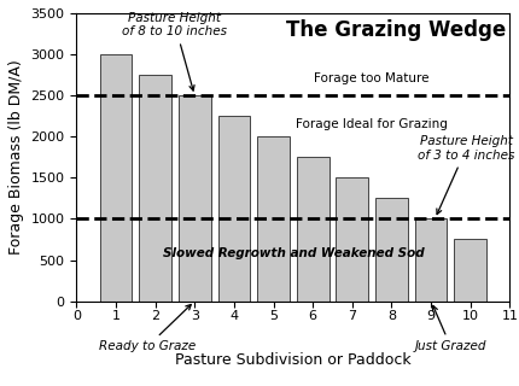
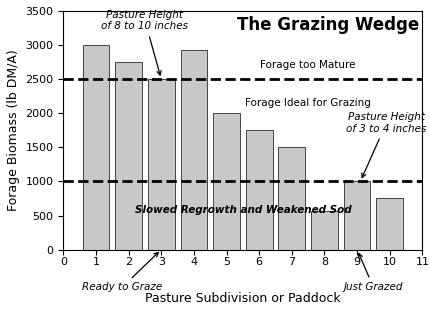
4: 2250 -> 2920
8: 1250 -> 560
